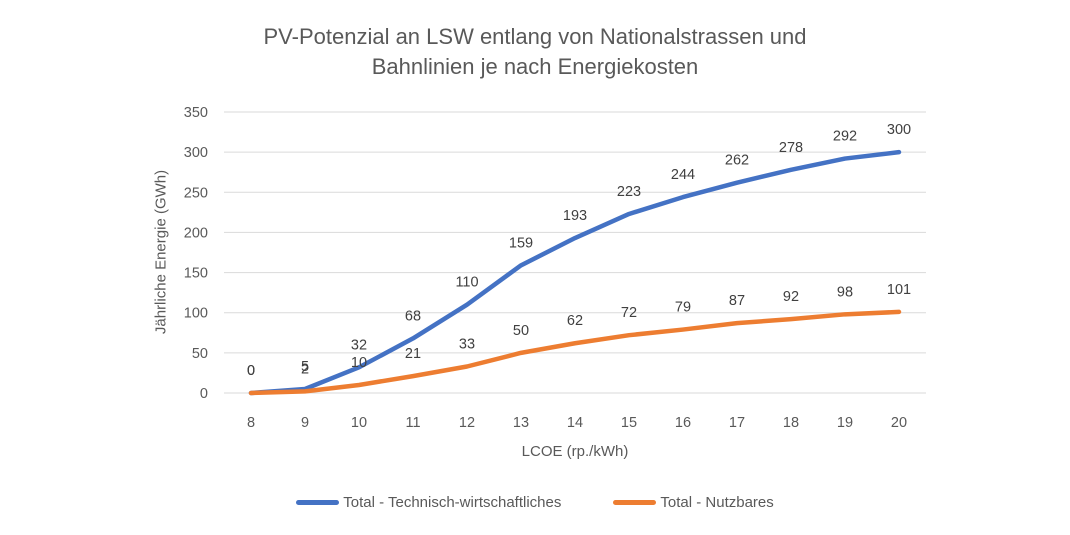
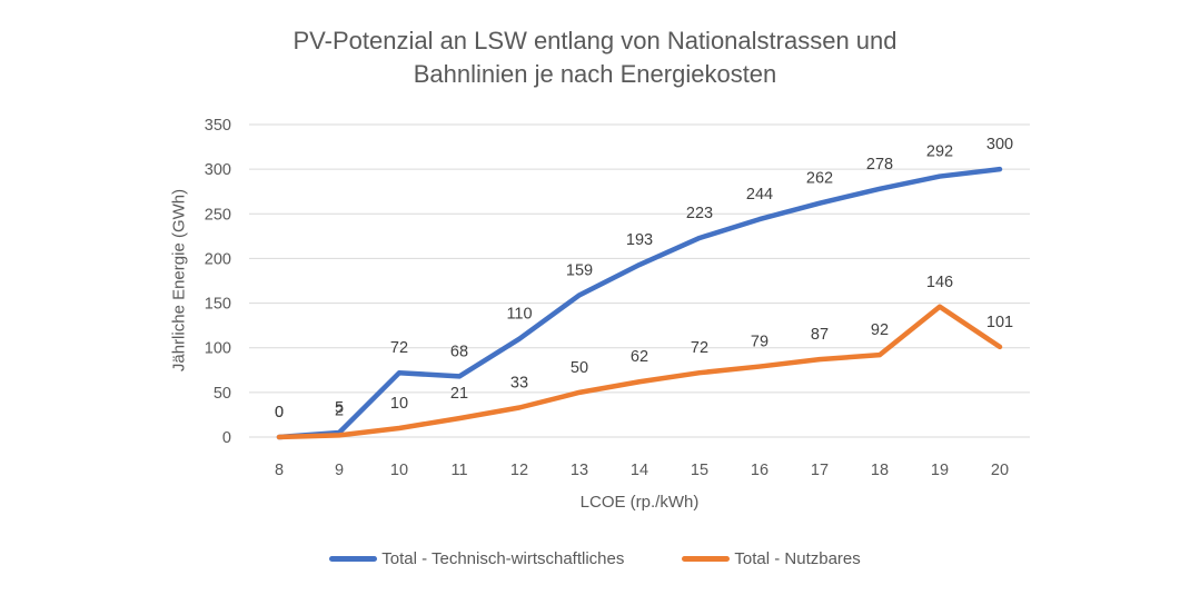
Total - Technisch-wirtschaftliches/10: 32 -> 72
Total - Nutzbares/19: 98 -> 146
